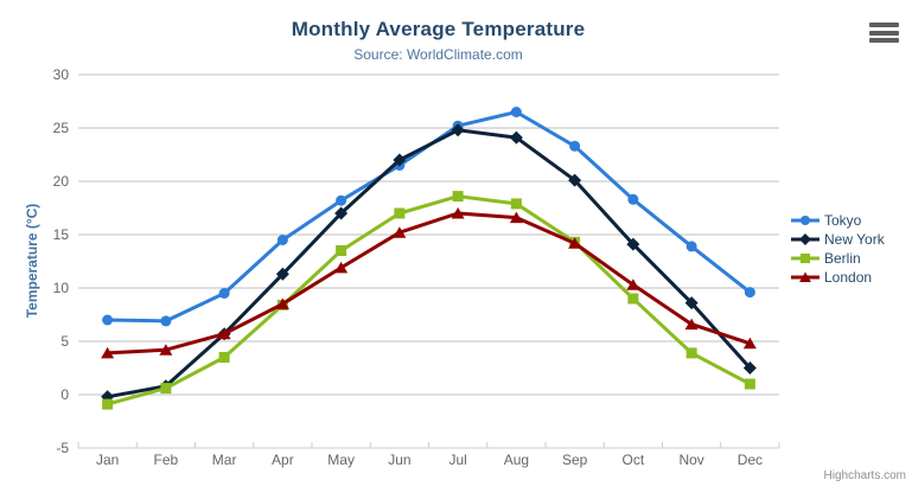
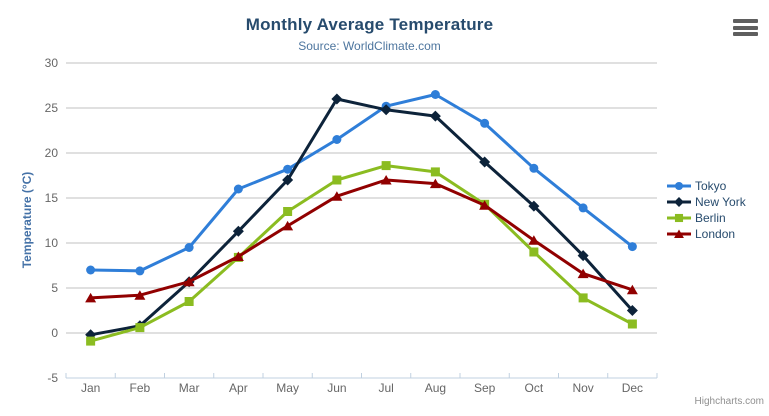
Tokyo/Apr: 14 -> 16
New York/Jun: 22 -> 26
New York/Sep: 20 -> 19
